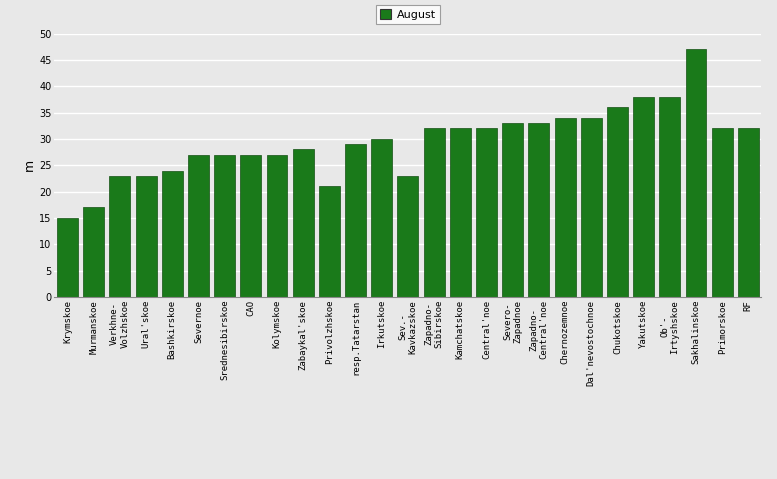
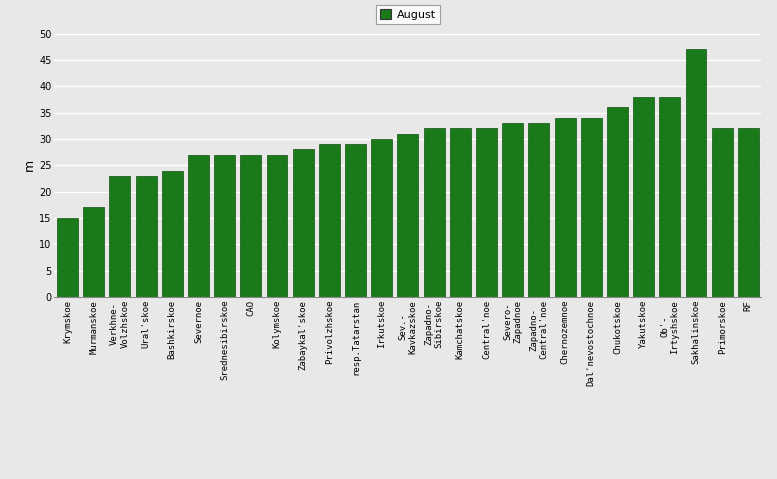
Privolzhskoe: 21 -> 29
Sev.- Kavkazskoe: 23 -> 31
